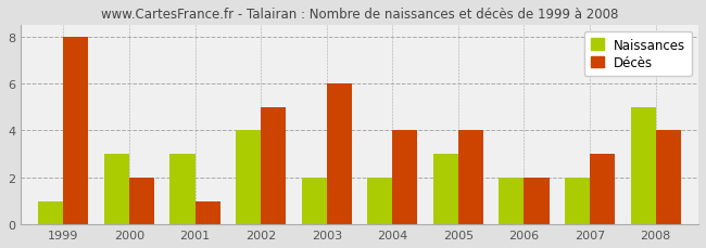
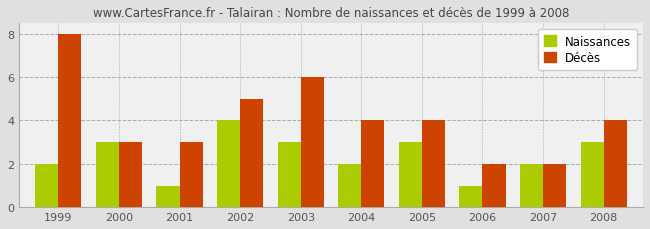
Naissances/1999: 1 -> 2
Décès/2000: 2 -> 3
Naissances/2001: 3 -> 1
Décès/2001: 1 -> 3
Naissances/2003: 2 -> 3
Naissances/2006: 2 -> 1
Décès/2007: 3 -> 2
Naissances/2008: 5 -> 3
